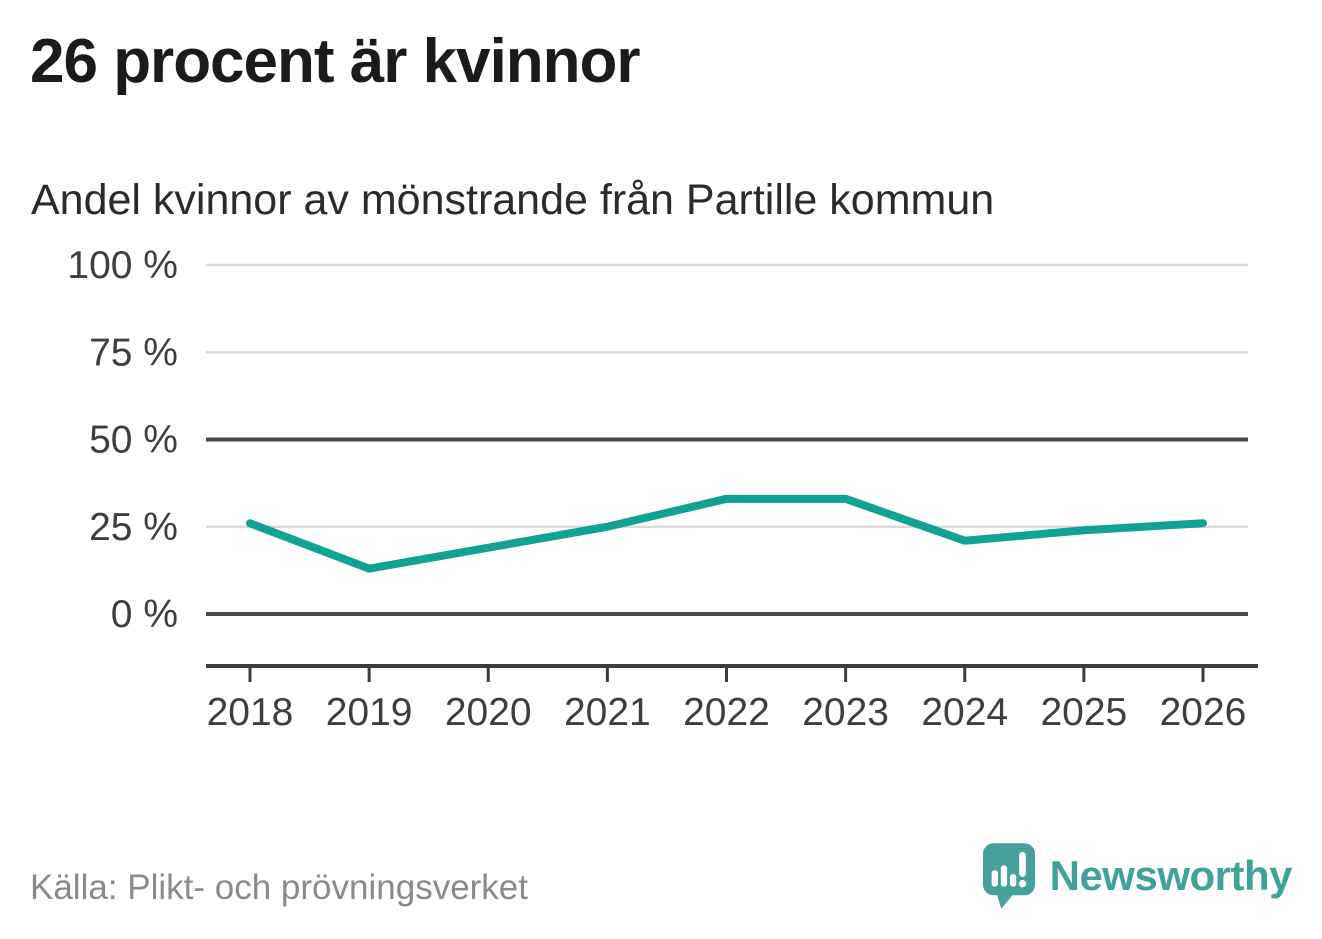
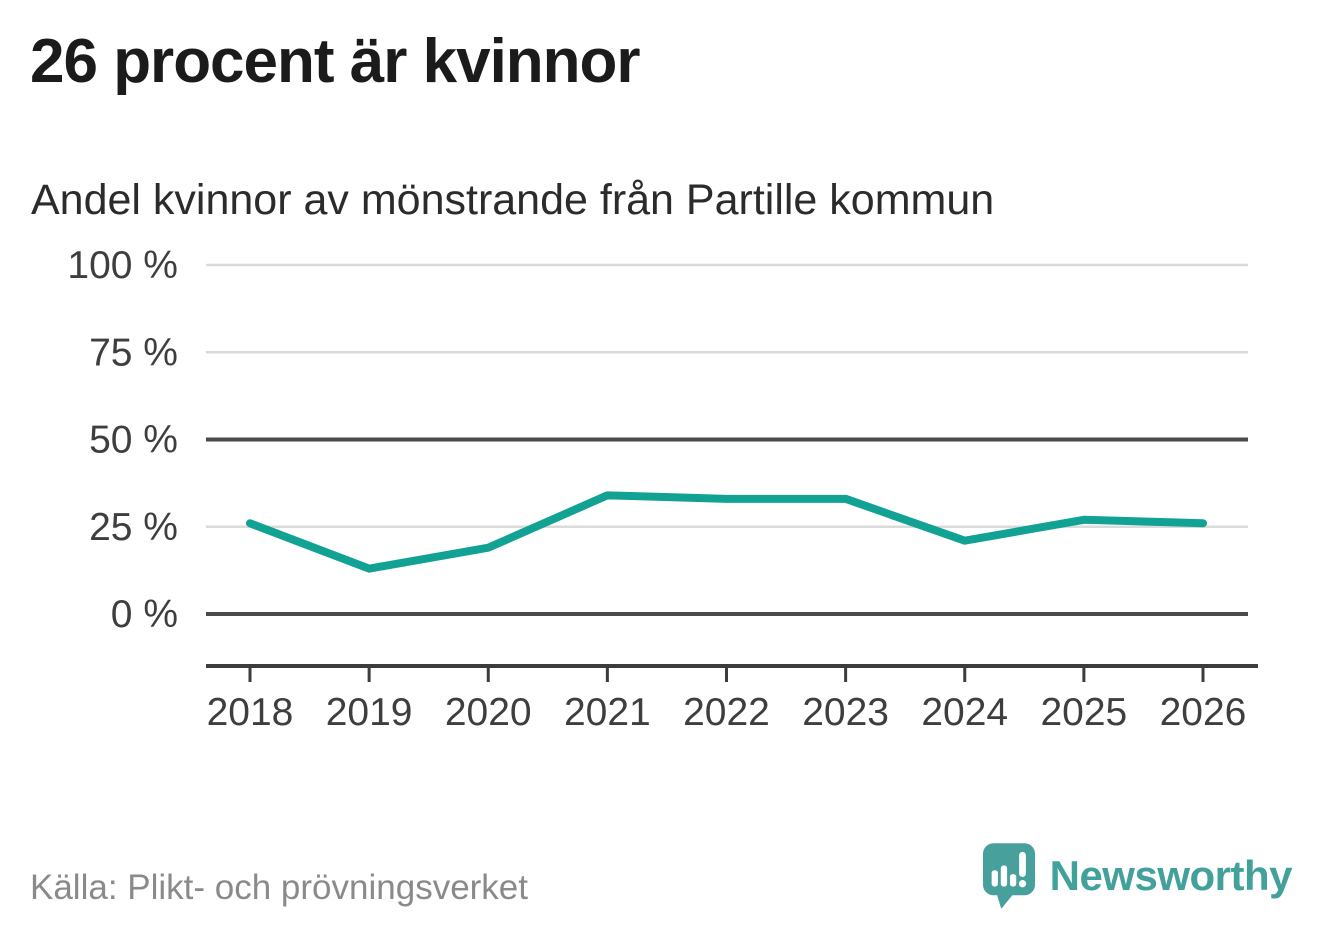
2021: 25% -> 34%
2025: 24% -> 27%
